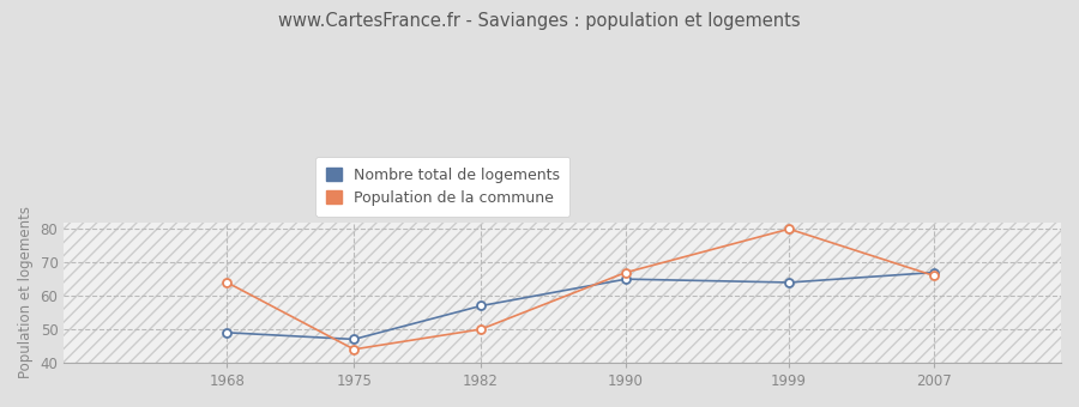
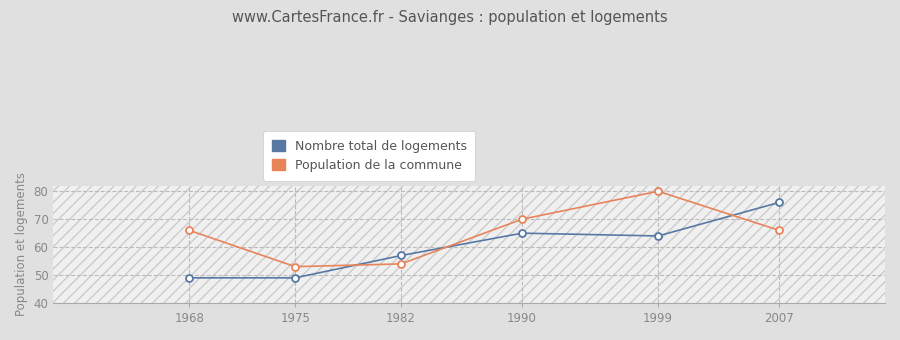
Population de la commune/1968: 64 -> 66
Nombre total de logements/1975: 47 -> 49
Population de la commune/1975: 44 -> 53
Population de la commune/1982: 50 -> 54
Population de la commune/1990: 67 -> 70
Nombre total de logements/2007: 67 -> 76
